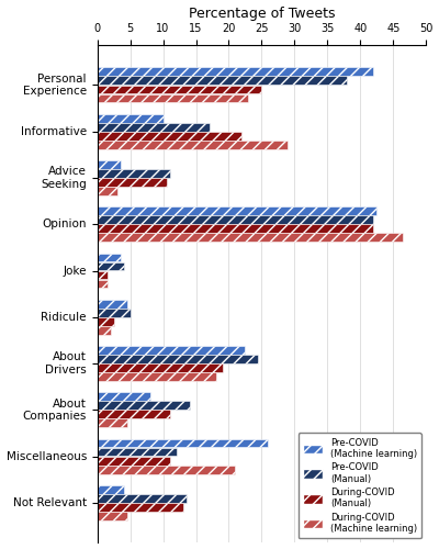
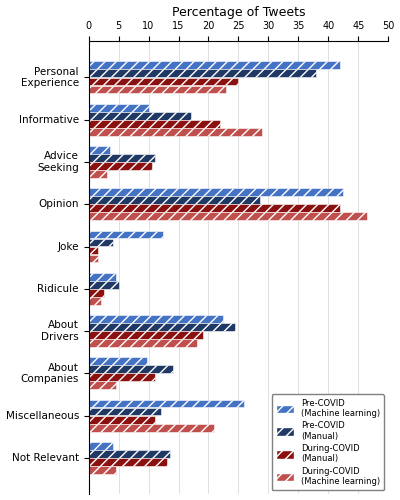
Pre-COVID (Manual)/Opinion: 42.0 -> 28.6
Pre-COVID (Machine learning)/Joke: 3.5 -> 12.4
Pre-COVID (Machine learning)/About Companies: 8.0 -> 9.8
